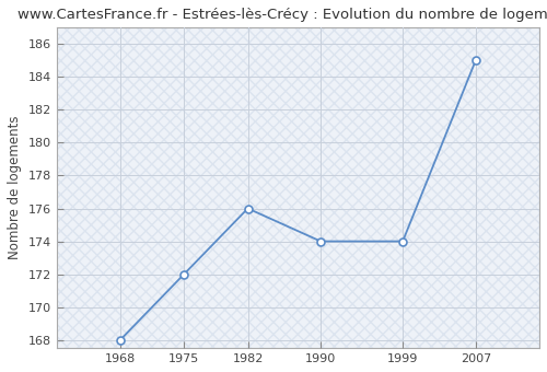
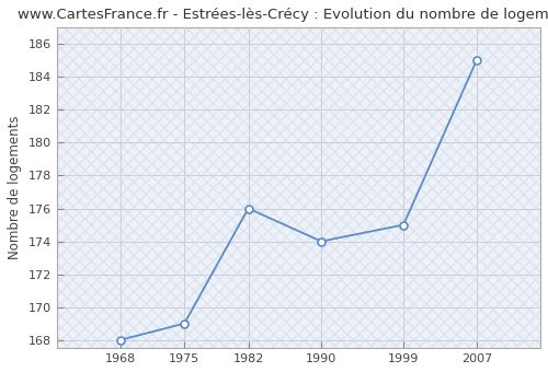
1975: 172 -> 169
1999: 174 -> 175
